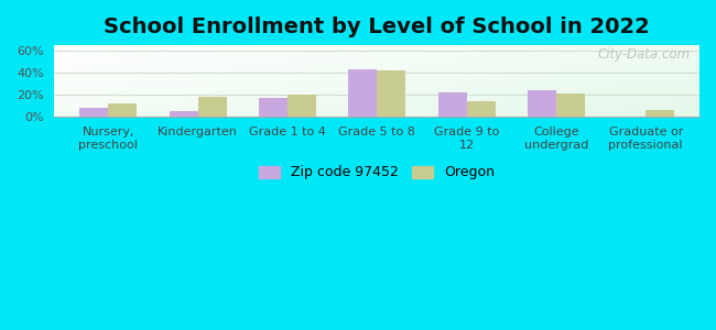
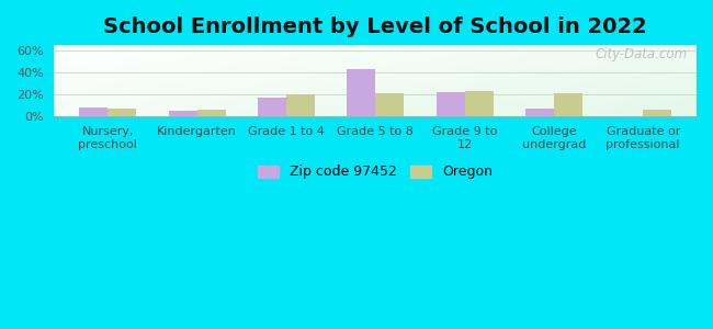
Oregon/Nursery, preschool: 12% -> 6%
Oregon/Kindergarten: 18% -> 6%
Oregon/Grade 5 to 8: 42% -> 21%
Oregon/Grade 9 to 12: 14% -> 22%
Zip code 97452/College undergrad: 24% -> 7%
